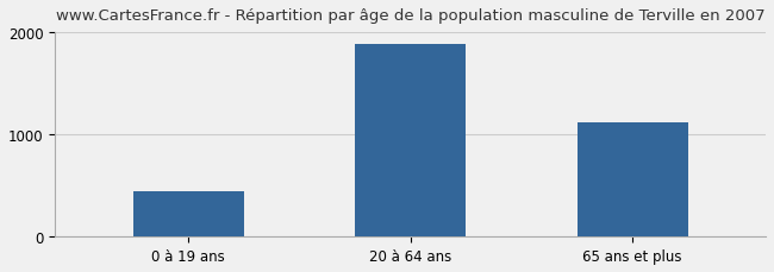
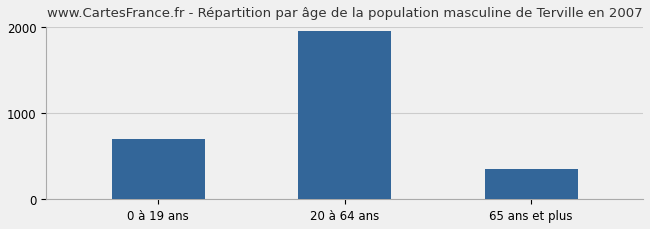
0 à 19 ans: 440 -> 700
20 à 64 ans: 1880 -> 1950
65 ans et plus: 1120 -> 350
